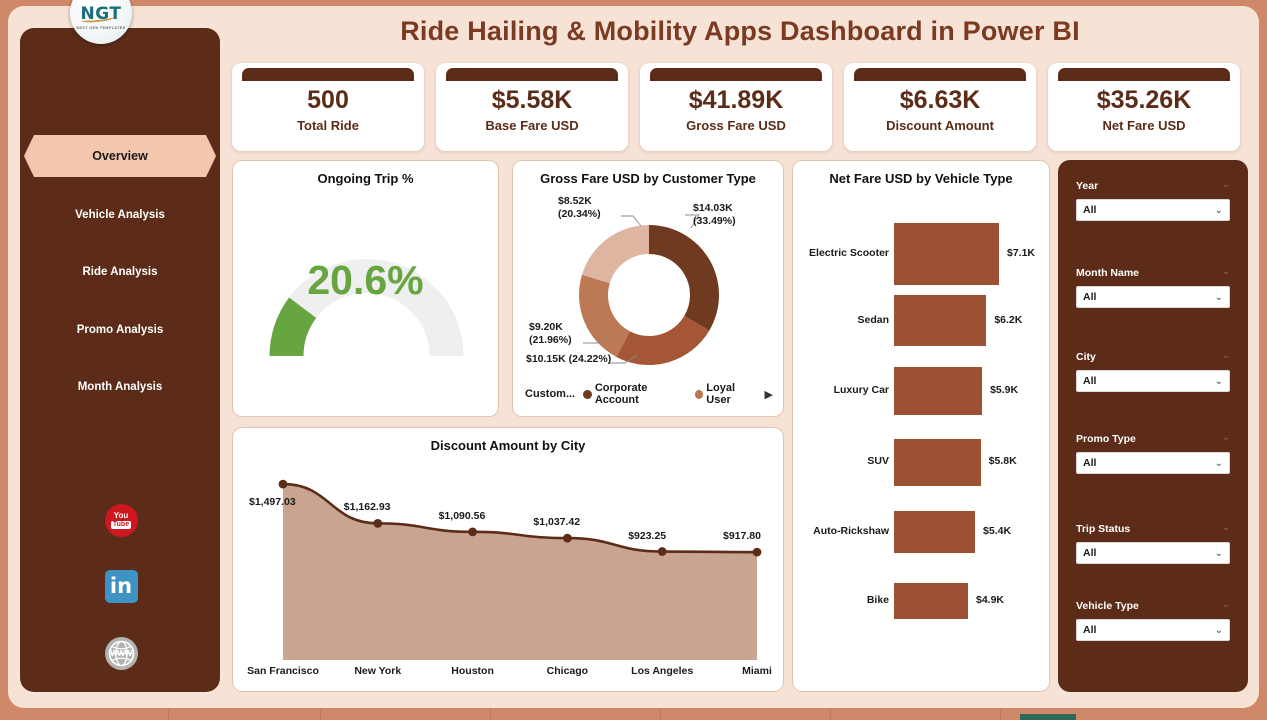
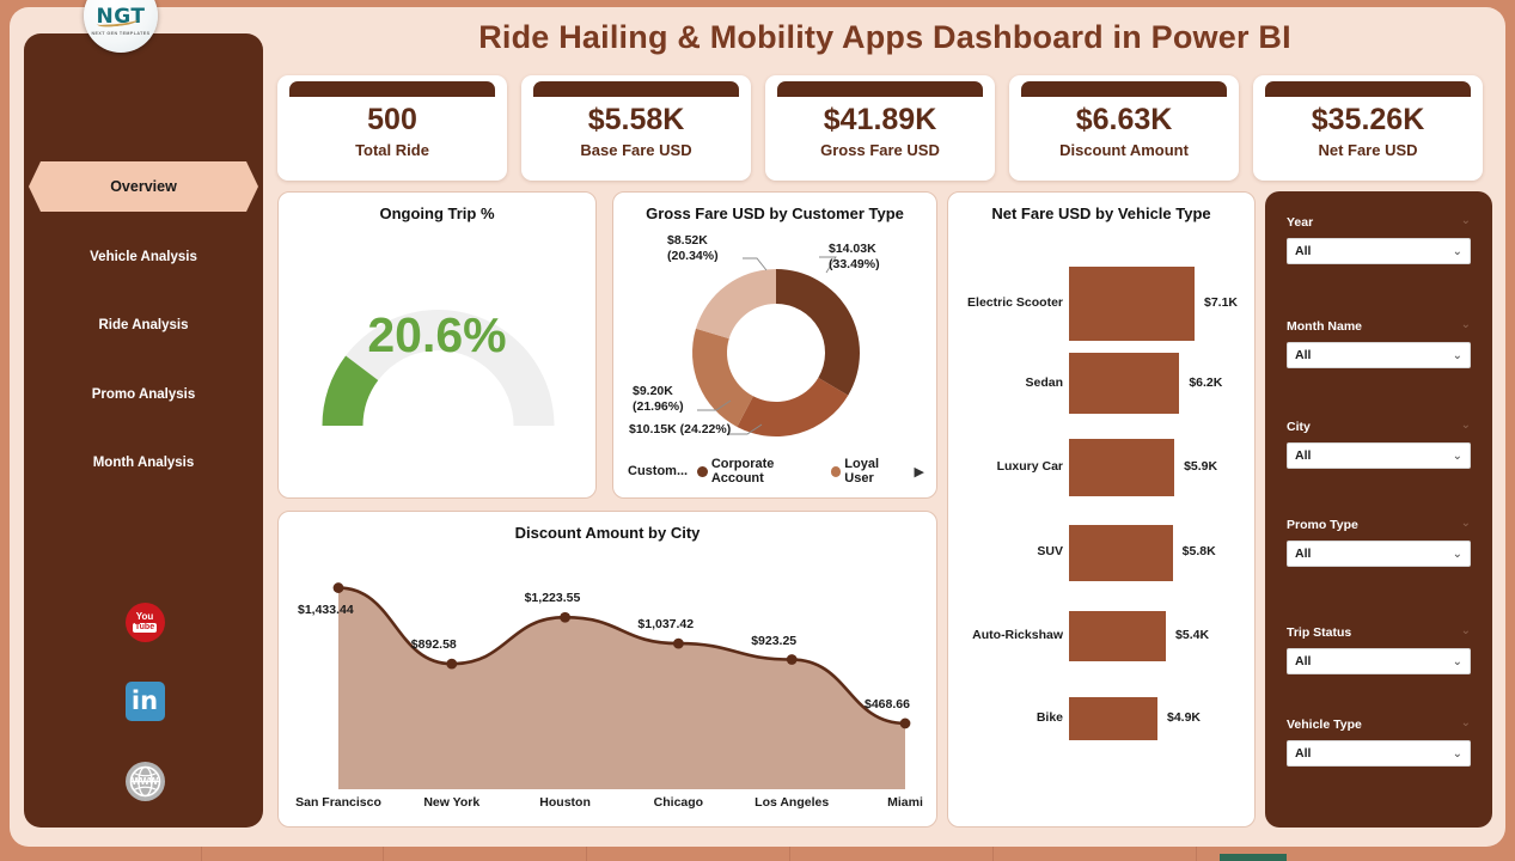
Discount Amount by City/San Francisco: $1,497.03 -> $1,433.44
Discount Amount by City/New York: $1,162.93 -> $892.58
Discount Amount by City/Houston: $1,090.56 -> $1,223.55
Discount Amount by City/Miami: $917.80 -> $468.66
